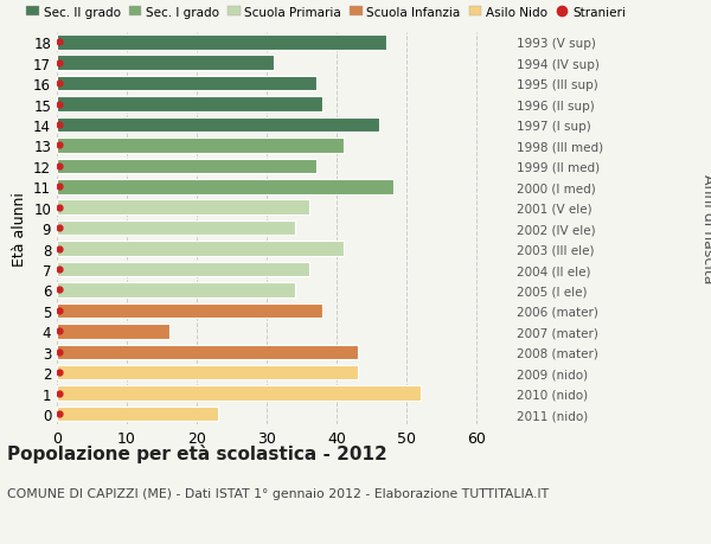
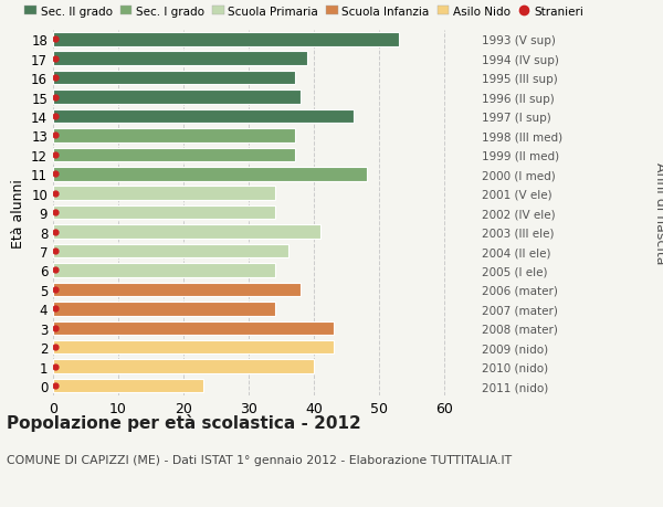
18: 47 -> 53
17: 31 -> 39
13: 41 -> 37
10: 36 -> 34
4: 16 -> 34
1: 52 -> 40
